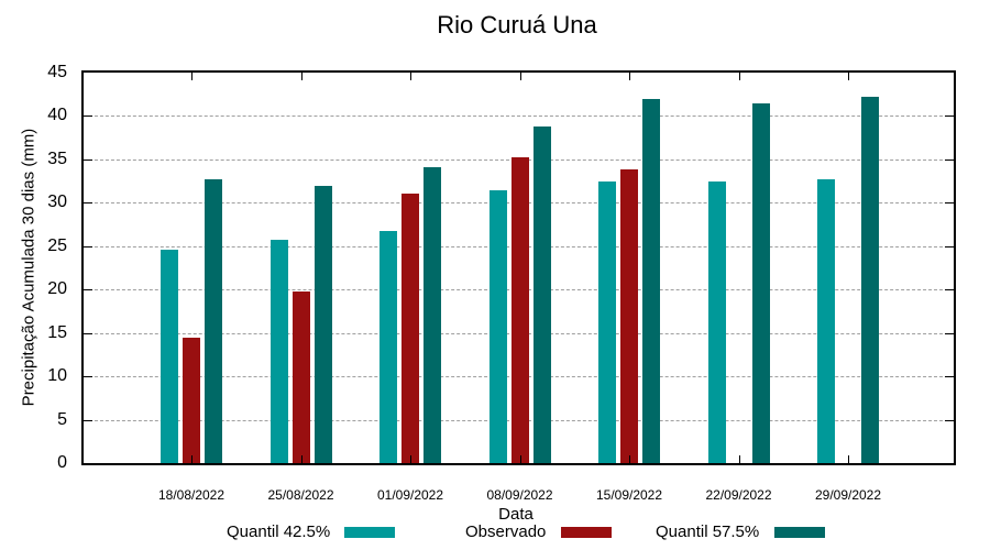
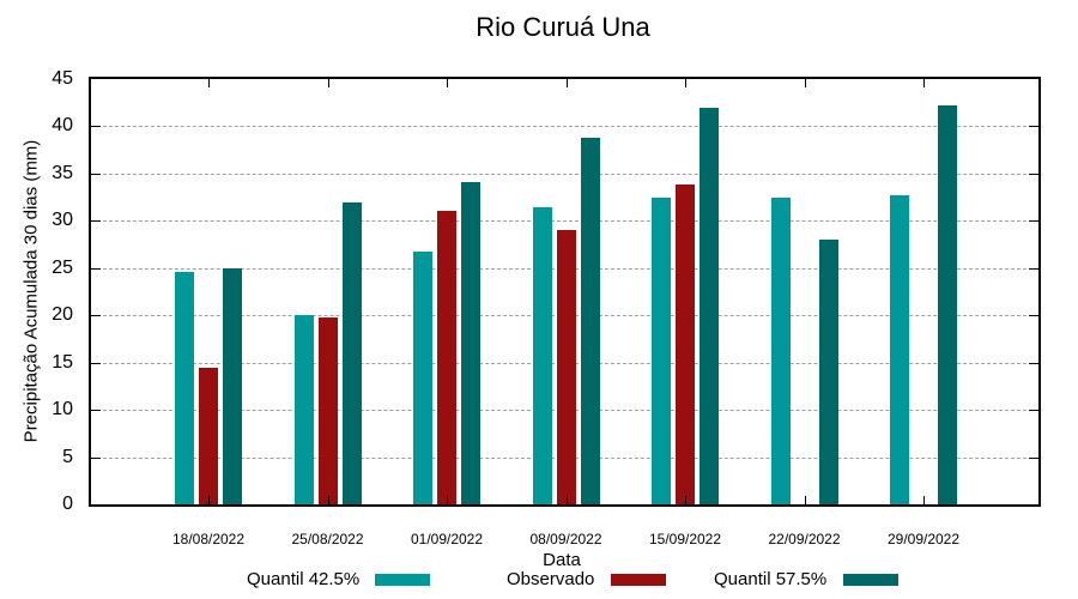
Quantil 57.5%/18/08/2022: 33 -> 25
Quantil 42.5%/25/08/2022: 26 -> 20
Observado/08/09/2022: 35 -> 29
Quantil 57.5%/22/09/2022: 41 -> 28
